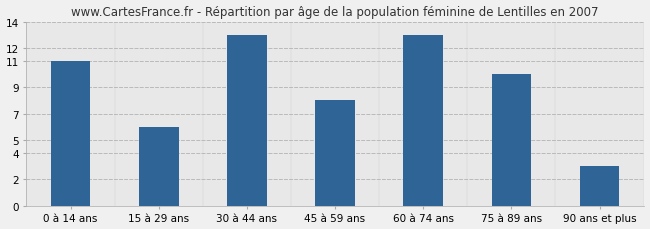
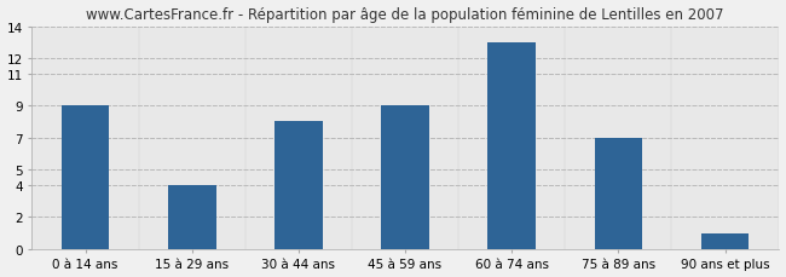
0 à 14 ans: 11 -> 9
15 à 29 ans: 6 -> 4
30 à 44 ans: 13 -> 8
45 à 59 ans: 8 -> 9
75 à 89 ans: 10 -> 7
90 ans et plus: 3 -> 1
